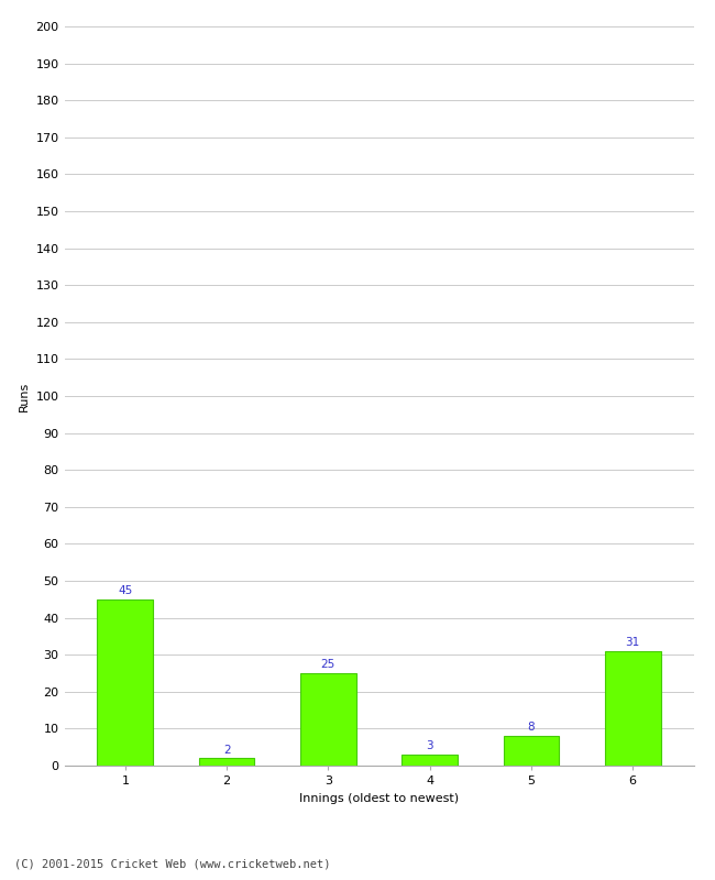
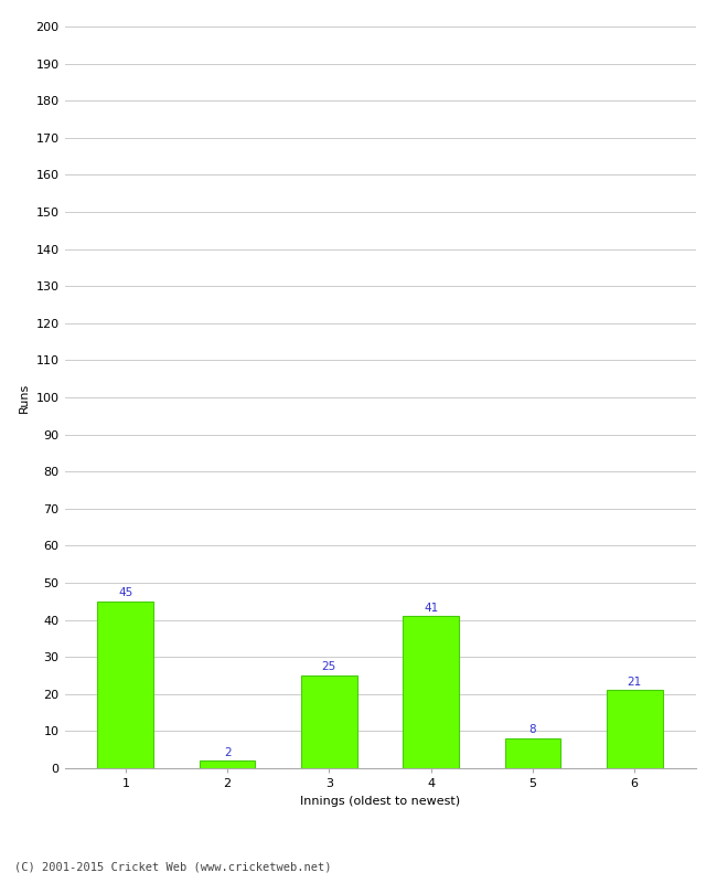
4: 3 -> 41
6: 31 -> 21
